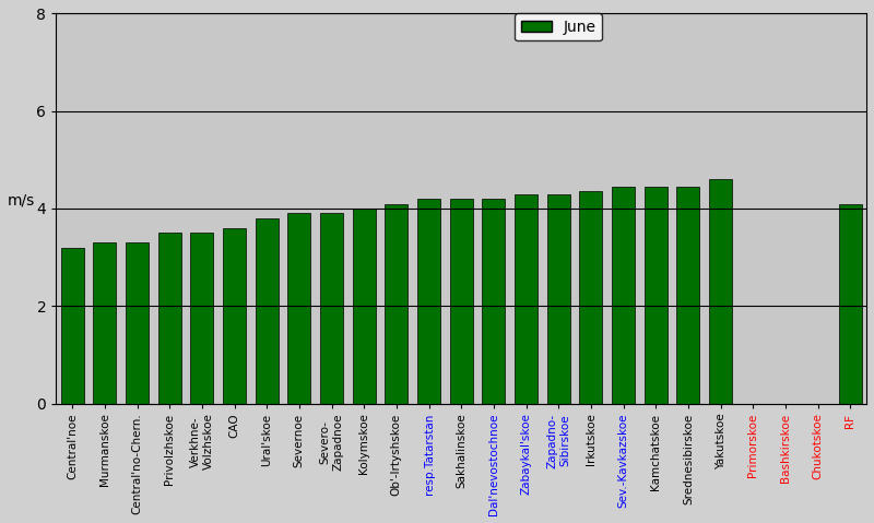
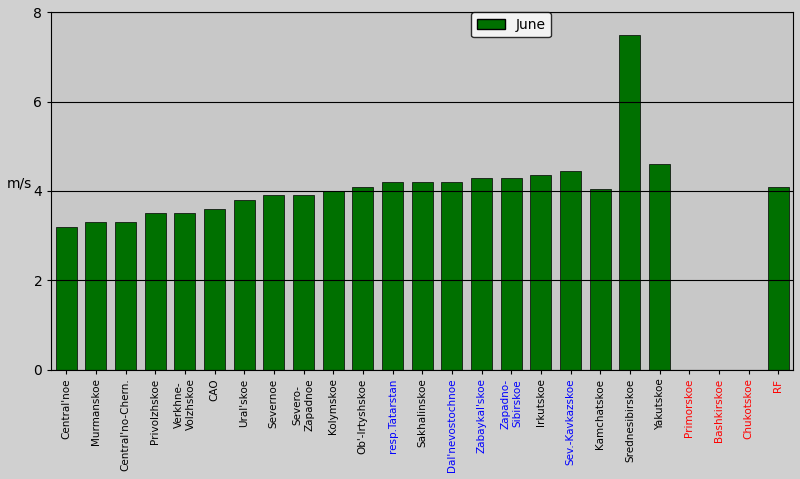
Kamchatskoe: 4.45 -> 4.05
Srednesibirskoe: 4.45 -> 7.50
